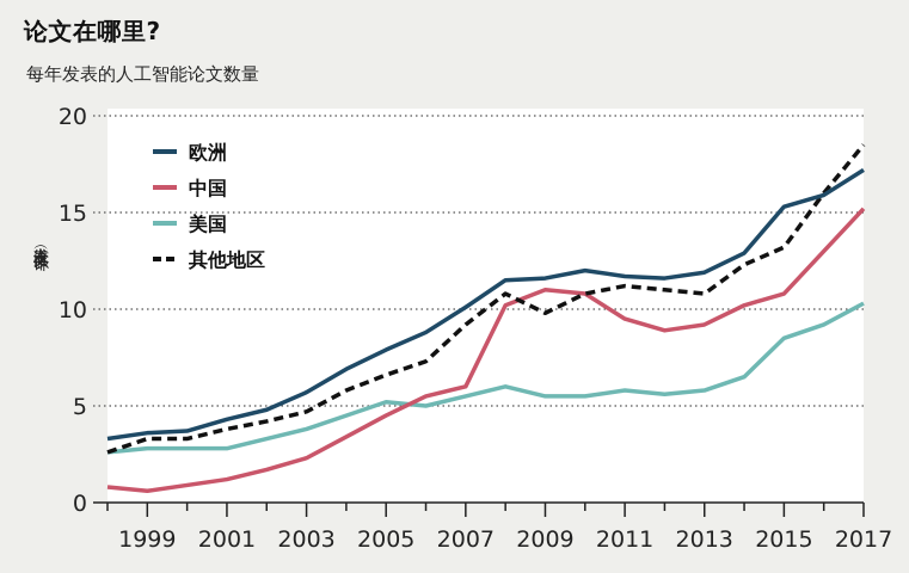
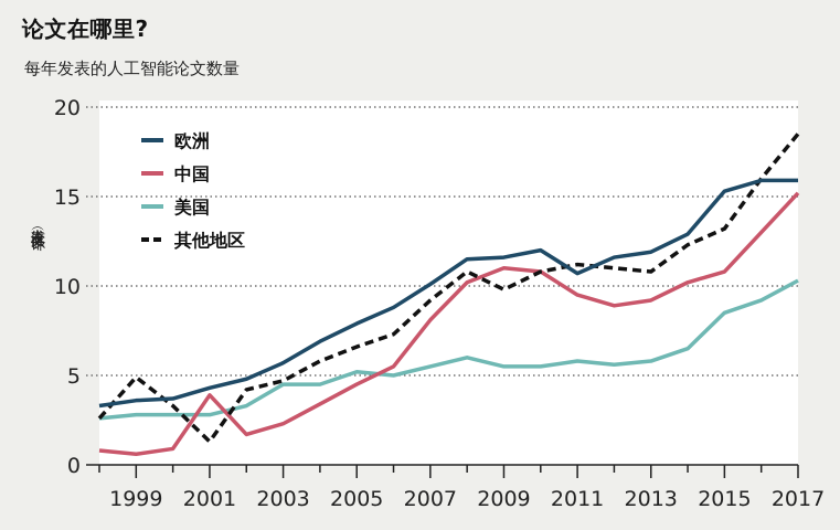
其他地区/1999: 3.3 -> 4.9
中国/2001: 1.2 -> 3.9
其他地区/2001: 3.8 -> 1.3
美国/2003: 3.8 -> 4.5
中国/2007: 6.0 -> 8.1
欧洲/2011: 11.7 -> 10.7
欧洲/2017: 17.2 -> 15.9
